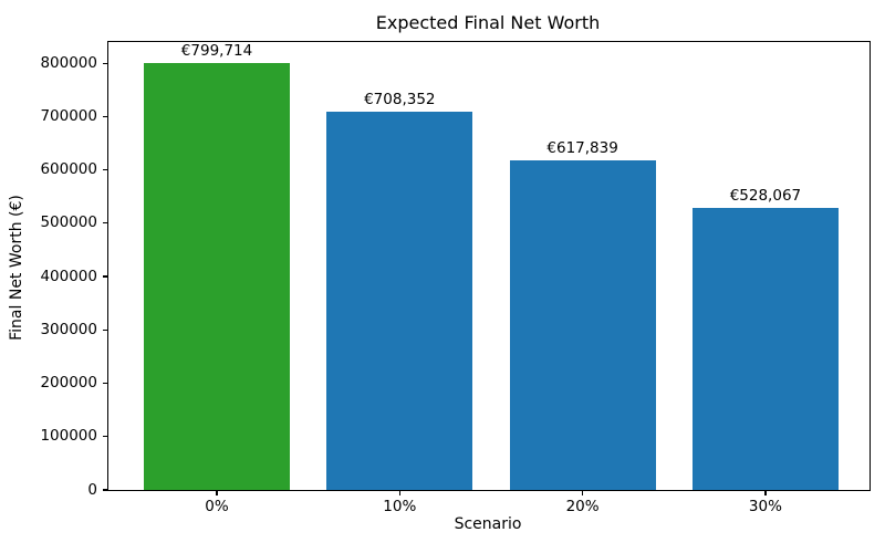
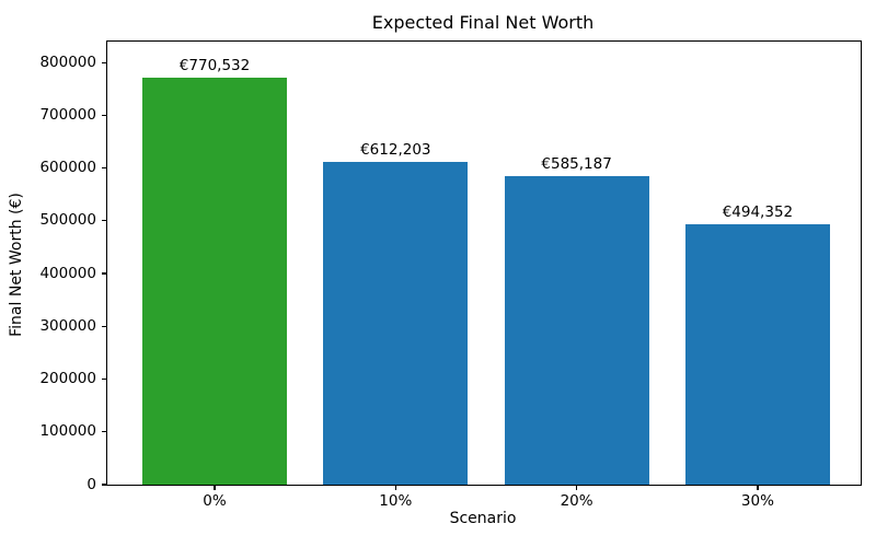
0%: €799,714 -> €770,532
10%: €708,352 -> €612,203
20%: €617,839 -> €585,187
30%: €528,067 -> €494,352
